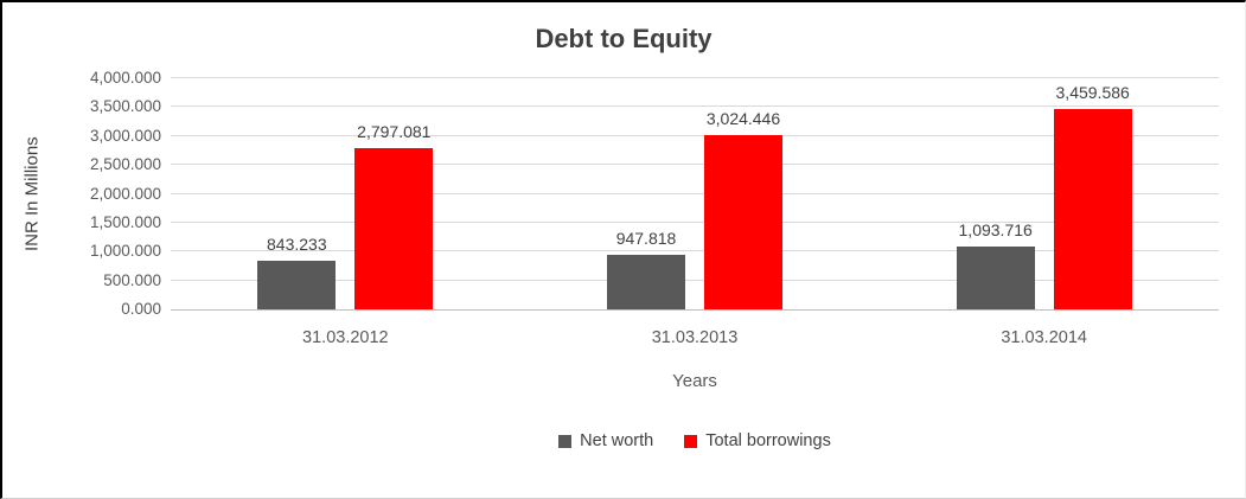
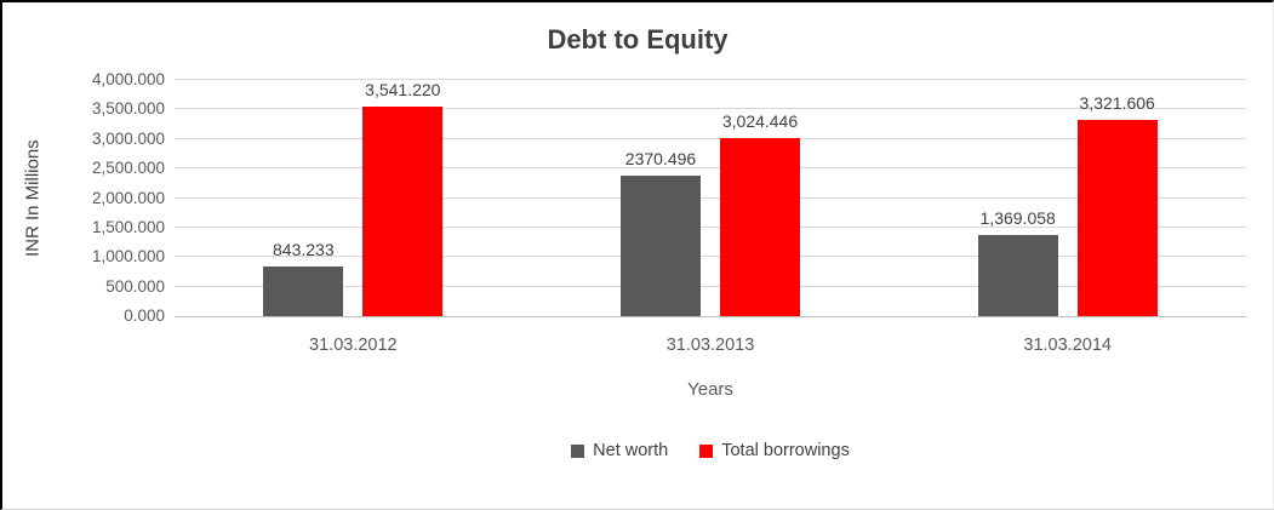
Total borrowings/31.03.2012: 2,797.081 -> 3,541.220
Net worth/31.03.2013: 947.818 -> 2370.496
Net worth/31.03.2014: 1,093.716 -> 1,369.058
Total borrowings/31.03.2014: 3,459.586 -> 3,321.606
